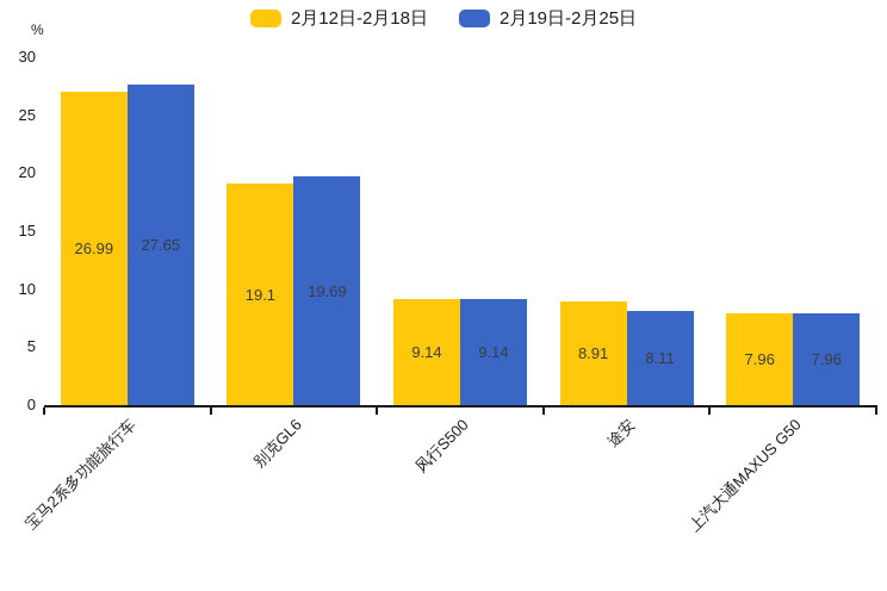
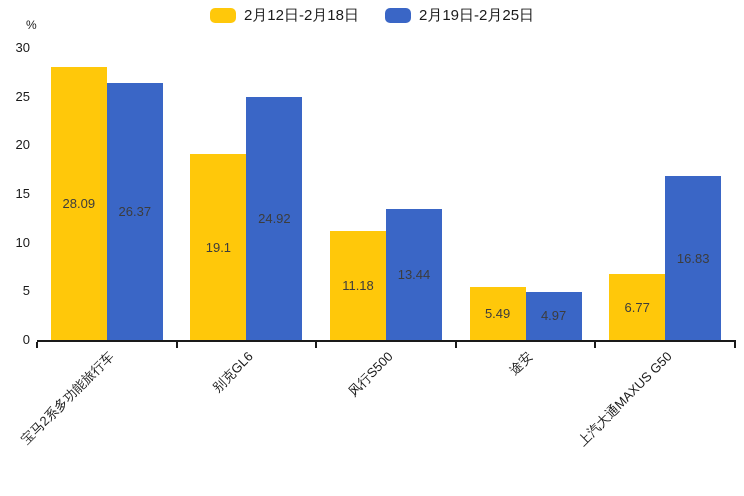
2月12日-2月18日/宝马2系多功能旅行车: 26.99 -> 28.09
2月19日-2月25日/宝马2系多功能旅行车: 27.65 -> 26.37
2月19日-2月25日/别克GL6: 19.69 -> 24.92
2月12日-2月18日/风行S500: 9.14 -> 11.18
2月19日-2月25日/风行S500: 9.14 -> 13.44
2月12日-2月18日/途安: 8.91 -> 5.49
2月19日-2月25日/途安: 8.11 -> 4.97
2月12日-2月18日/上汽大通MAXUS G50: 7.96 -> 6.77
2月19日-2月25日/上汽大通MAXUS G50: 7.96 -> 16.83
